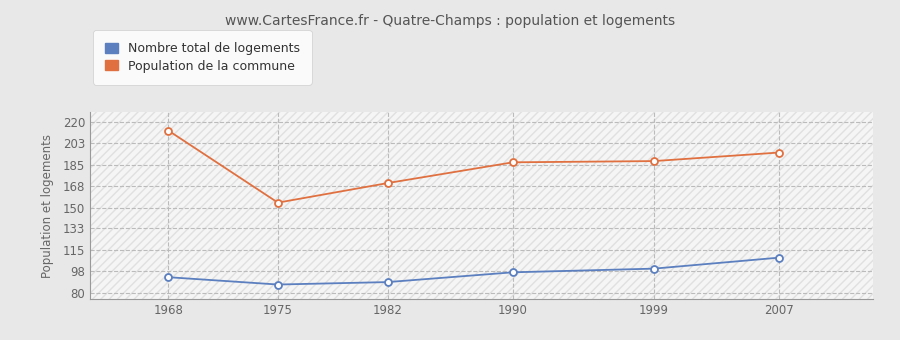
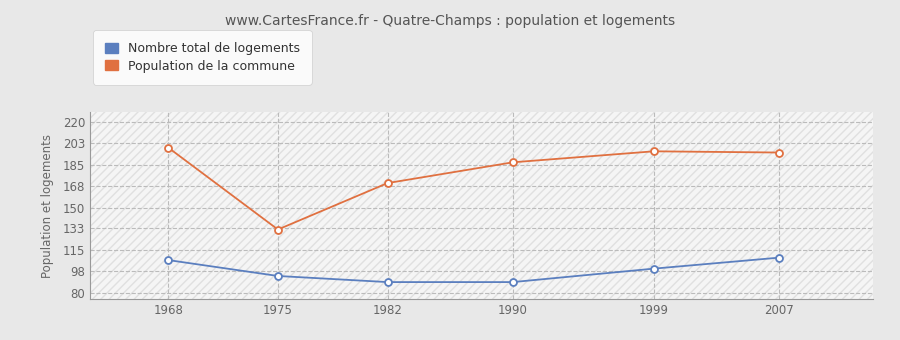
Nombre total de logements/1968: 93 -> 107
Population de la commune/1968: 213 -> 199
Nombre total de logements/1975: 87 -> 94
Population de la commune/1975: 154 -> 132
Nombre total de logements/1990: 97 -> 89
Population de la commune/1999: 188 -> 196
